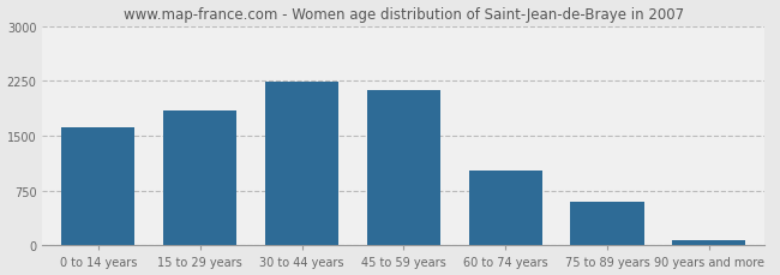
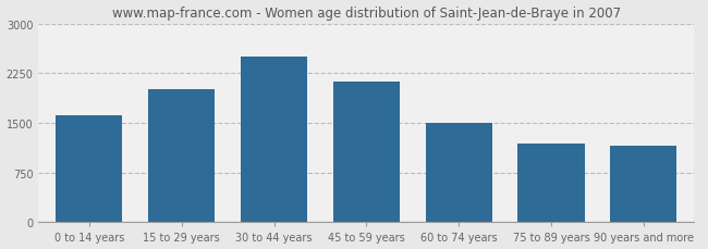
15 to 29 years: 1840 -> 2000
30 to 44 years: 2230 -> 2500
60 to 74 years: 1030 -> 1500
75 to 89 years: 590 -> 1180
90 years and more: 80 -> 1160
